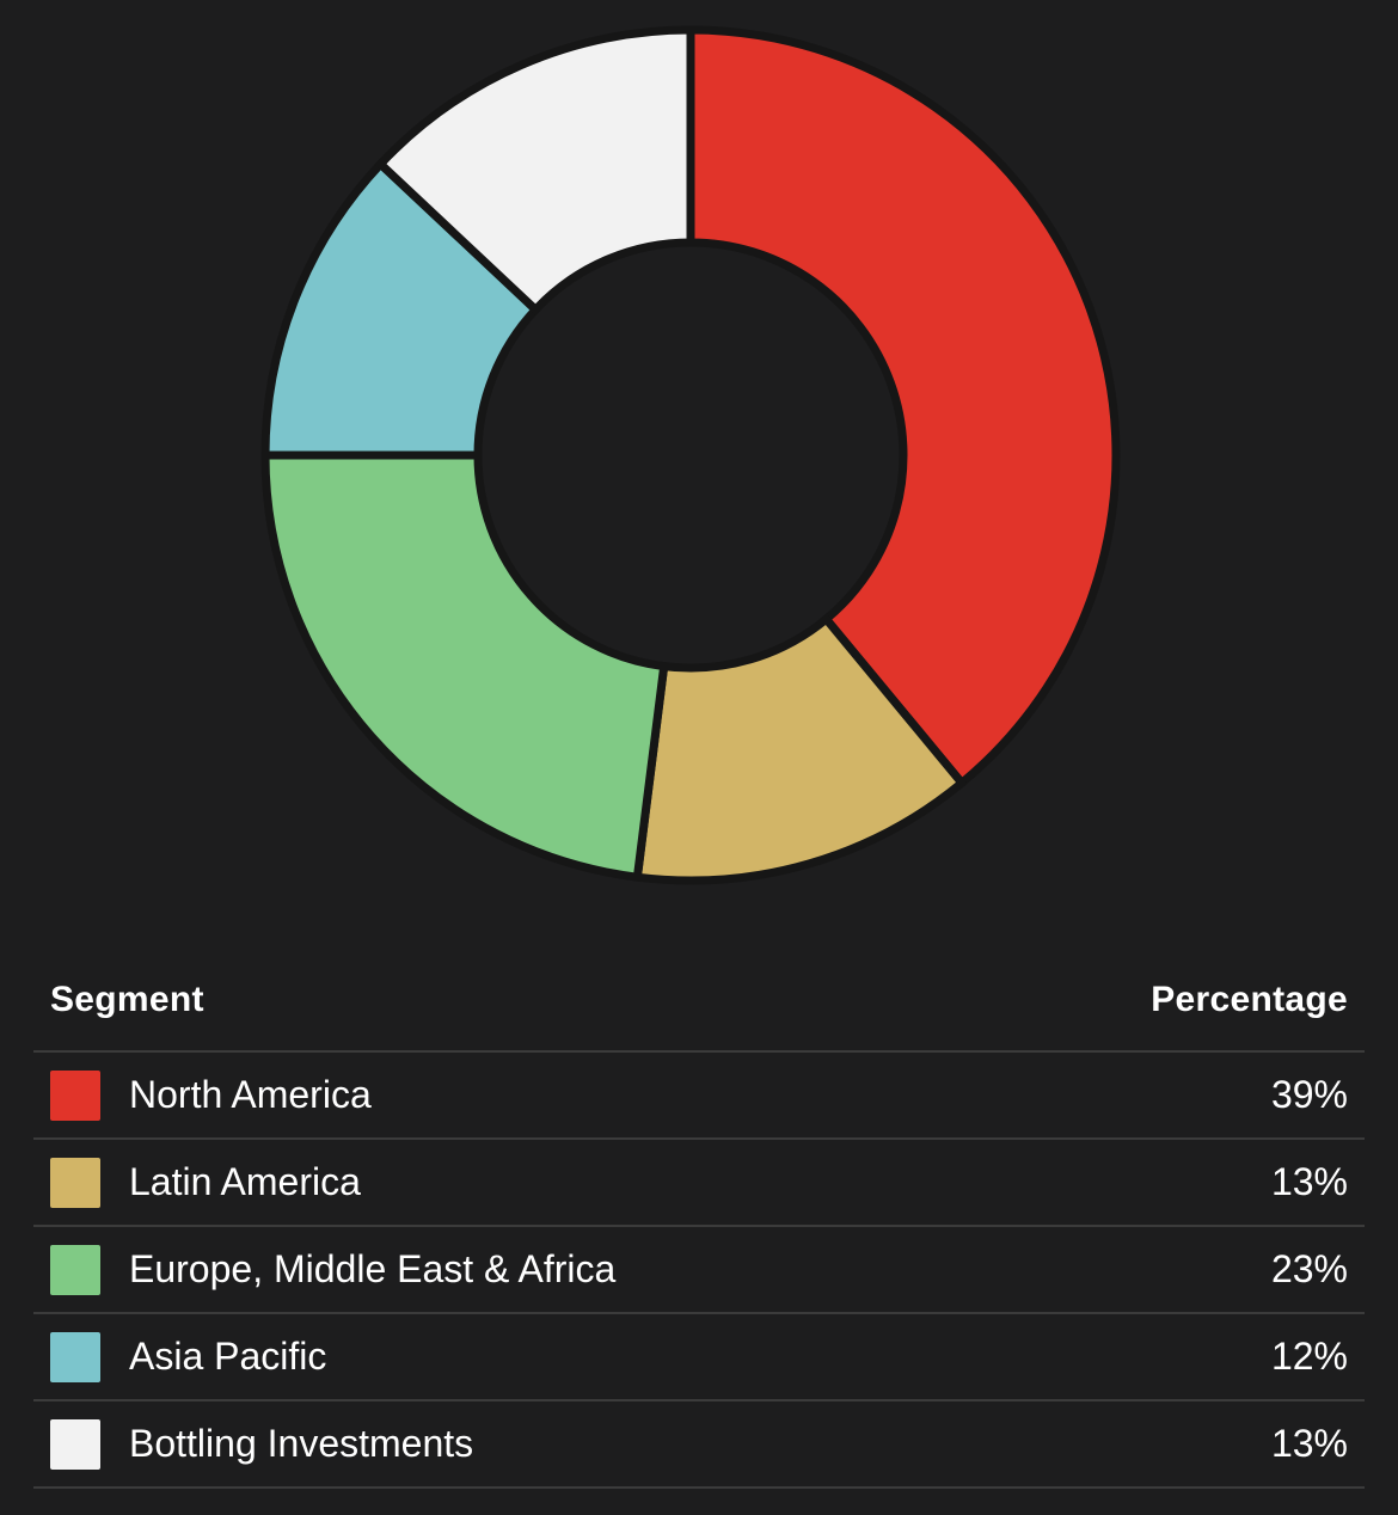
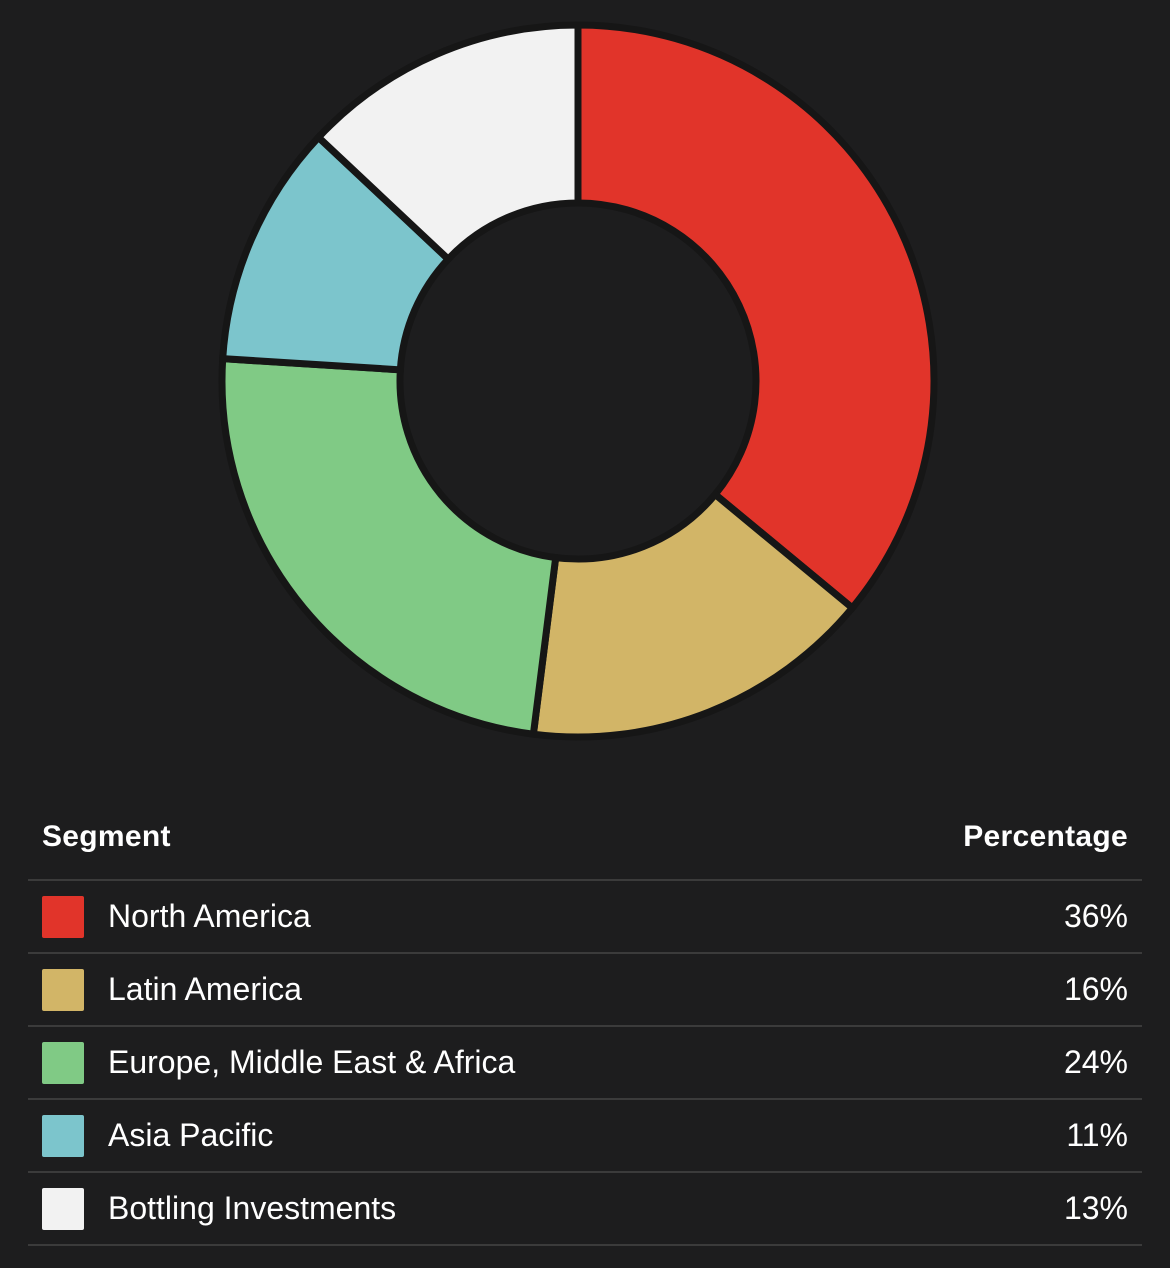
North America: 39% -> 36%
Latin America: 13% -> 16%
Europe, Middle East & Africa: 23% -> 24%
Asia Pacific: 12% -> 11%
